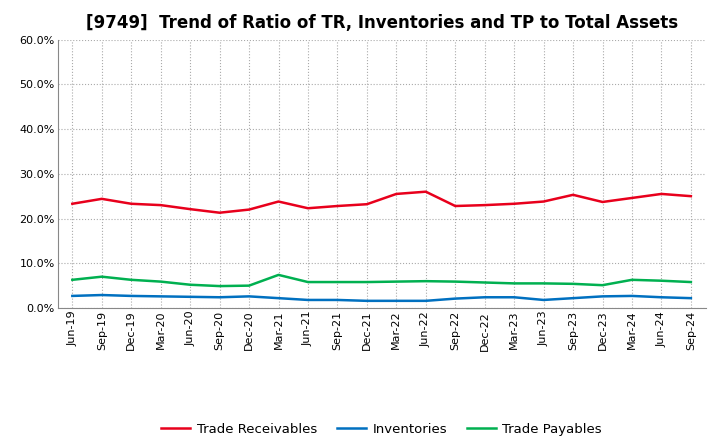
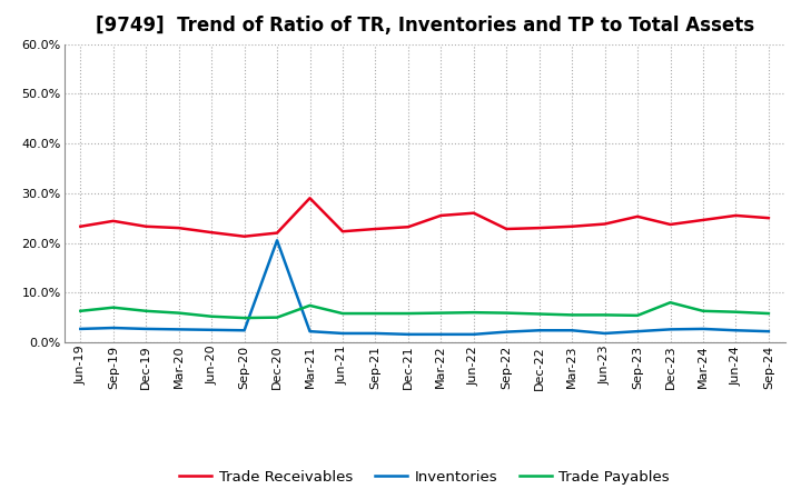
Inventories/Dec-20: 2.6% -> 20.5%
Trade Receivables/Mar-21: 23.8% -> 29.0%
Trade Payables/Dec-23: 5.1% -> 8.0%
